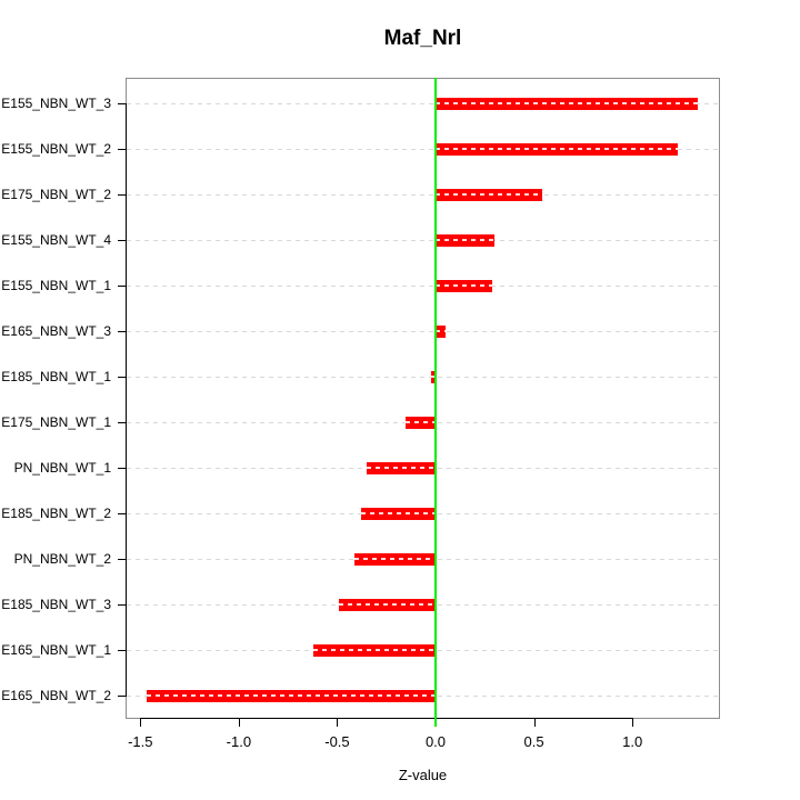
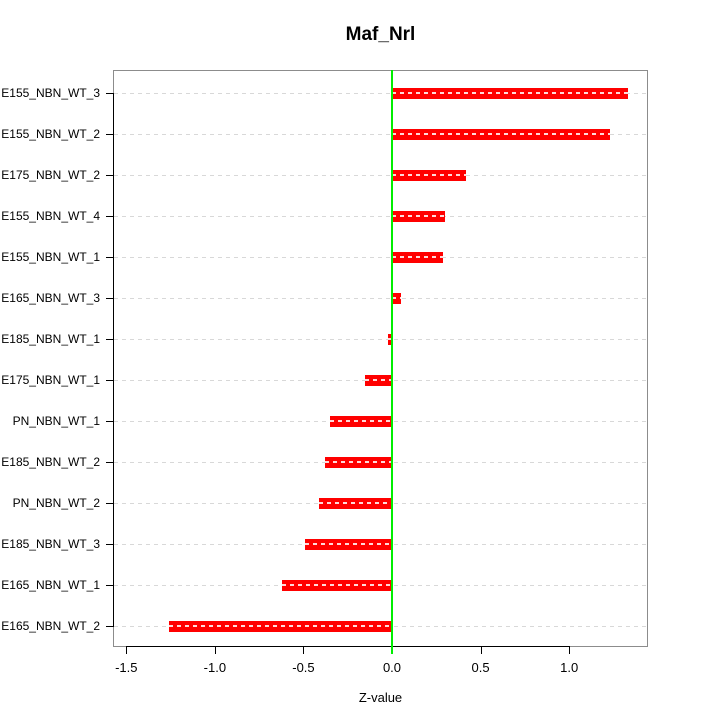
E175_NBN_WT_2: 0.54 -> 0.42
E165_NBN_WT_2: -1.47 -> -1.26
